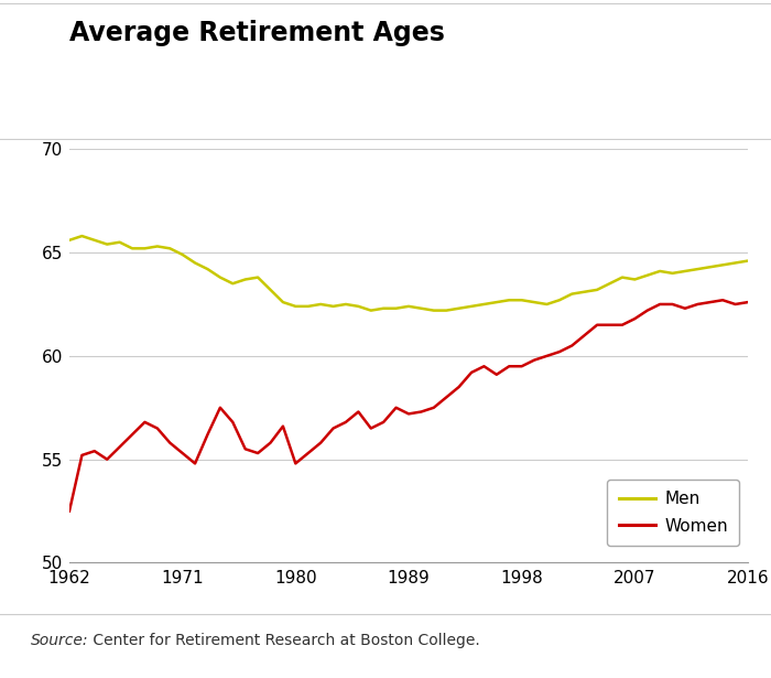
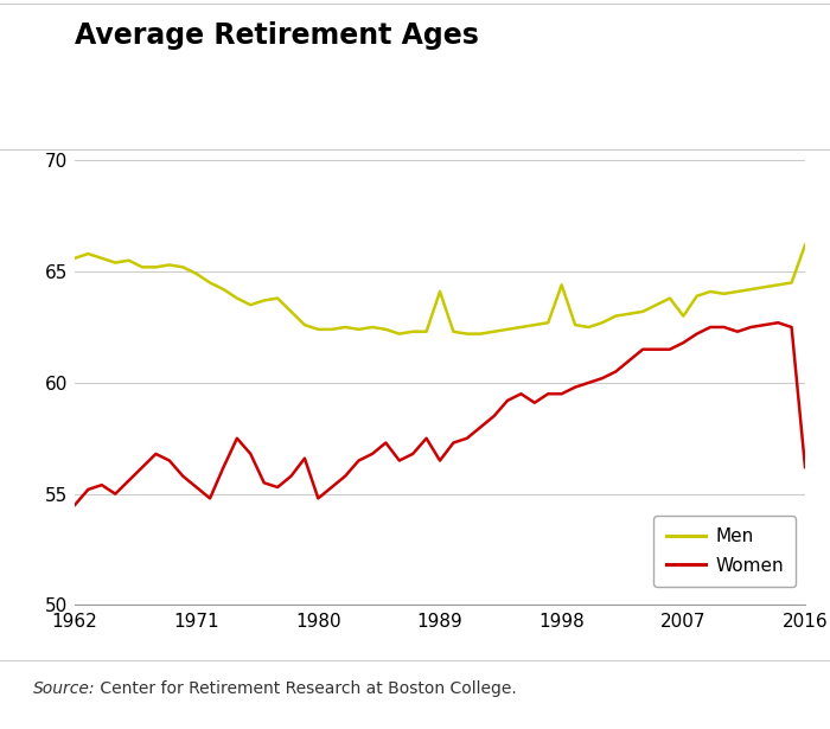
Women/1962: 52.5 -> 54.5
Men/1989: 62.4 -> 64.1
Women/1989: 57.2 -> 56.5
Men/1998: 62.7 -> 64.4
Men/2007: 63.7 -> 63.0
Men/2016: 64.6 -> 66.2
Women/2016: 62.6 -> 56.2
